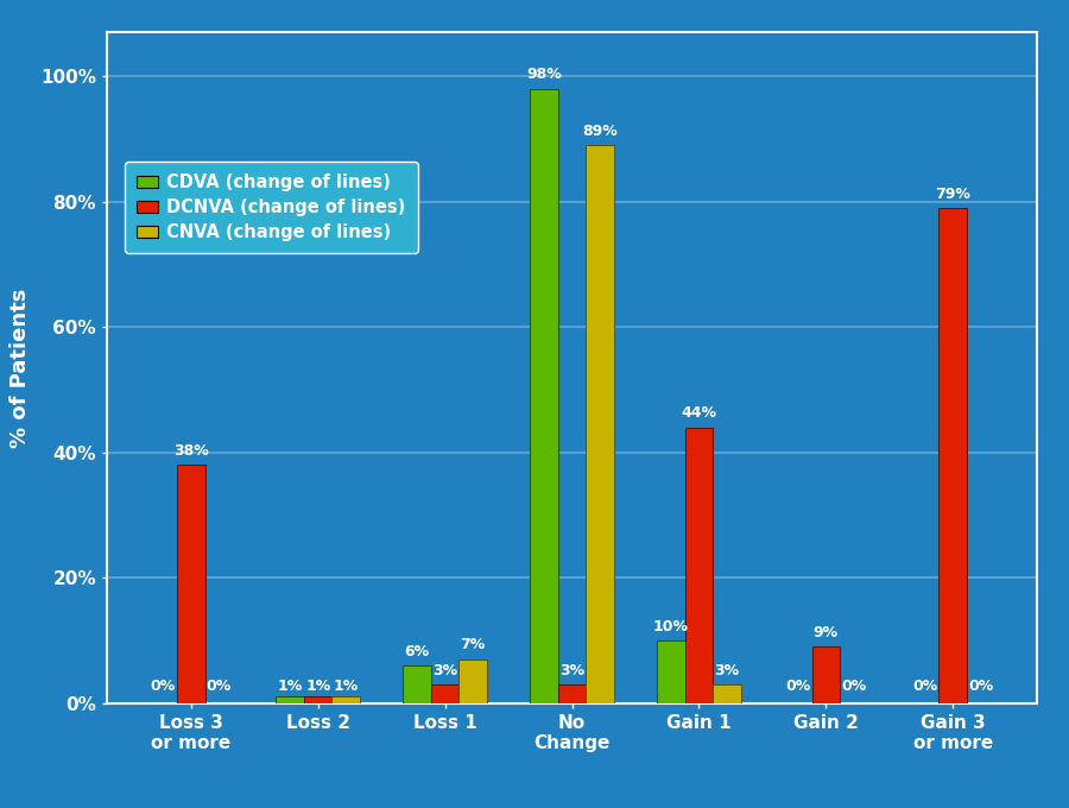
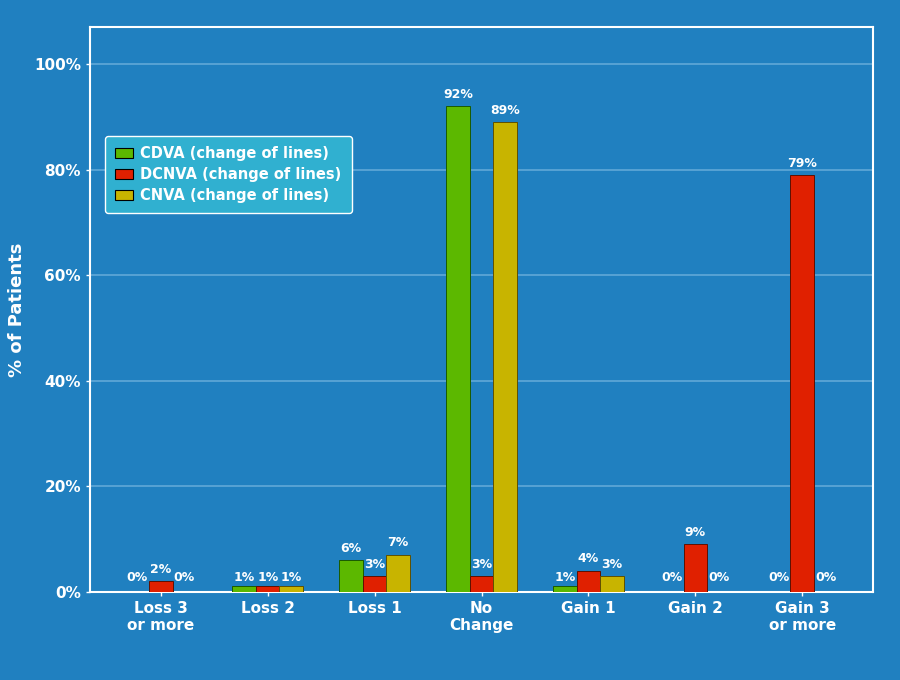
DCNVA (change of lines)/Loss 3 or more: 38% -> 2%
CDVA (change of lines)/No Change: 98% -> 92%
CDVA (change of lines)/Gain 1: 10% -> 1%
DCNVA (change of lines)/Gain 1: 44% -> 4%
